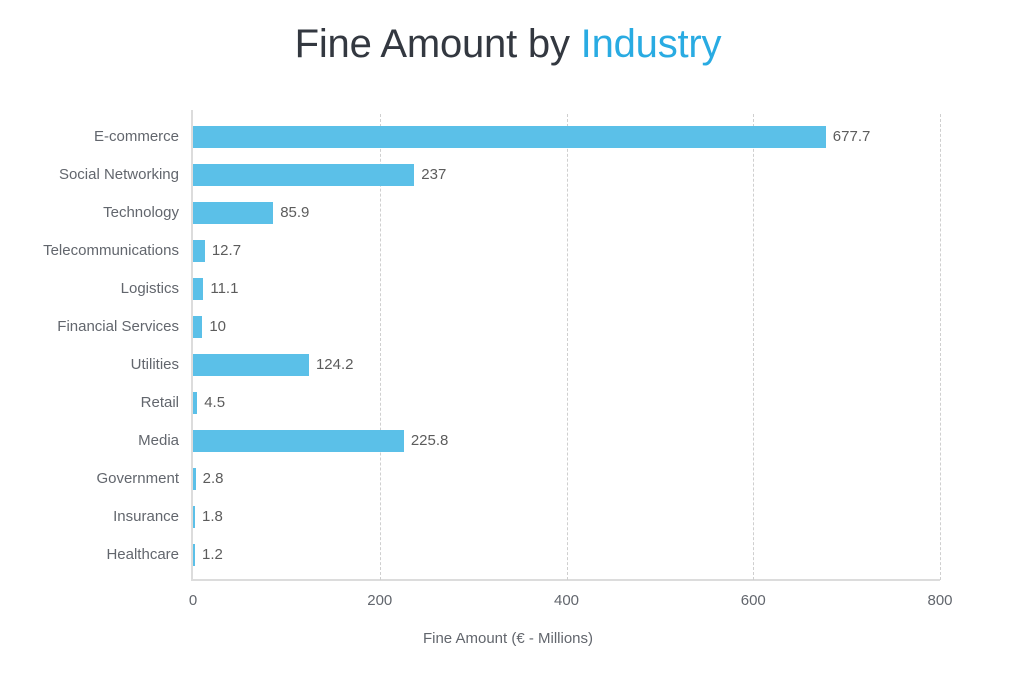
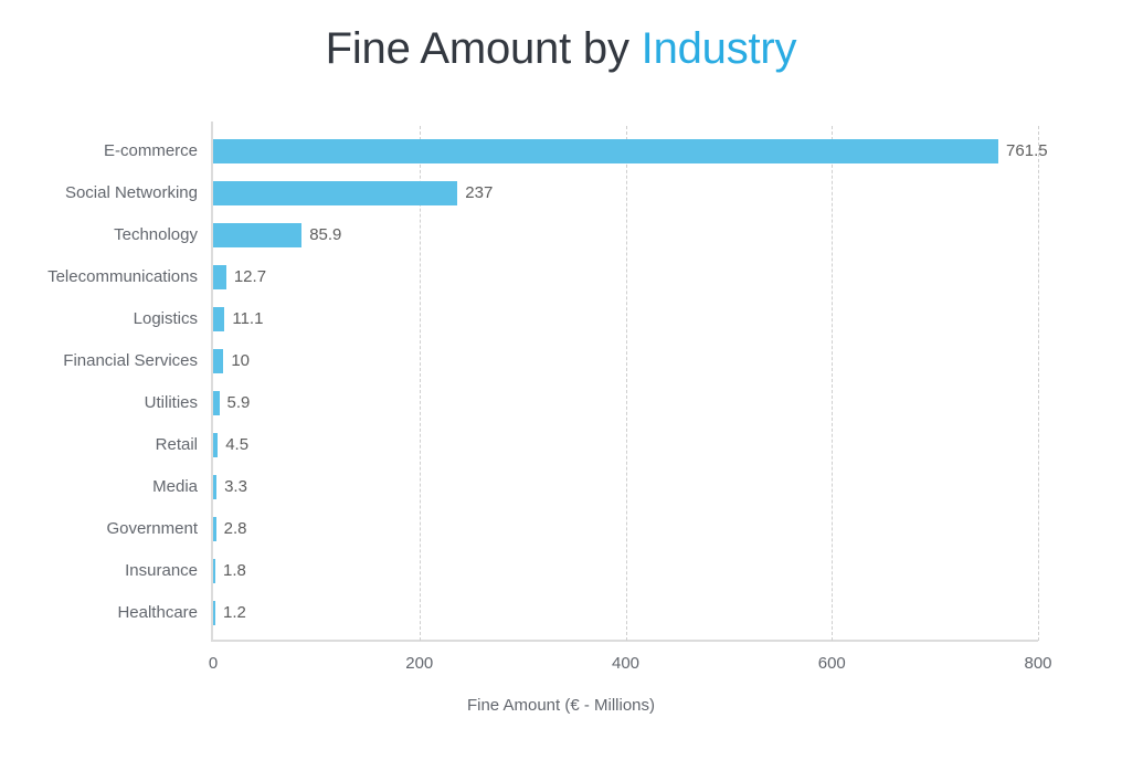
E-commerce: 677.7 -> 761.5
Utilities: 124.2 -> 5.9
Media: 225.8 -> 3.3
